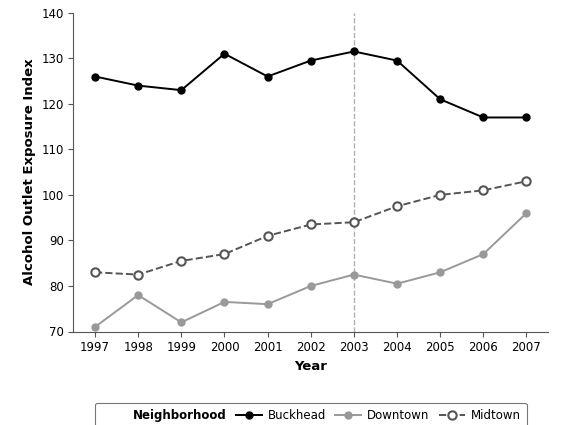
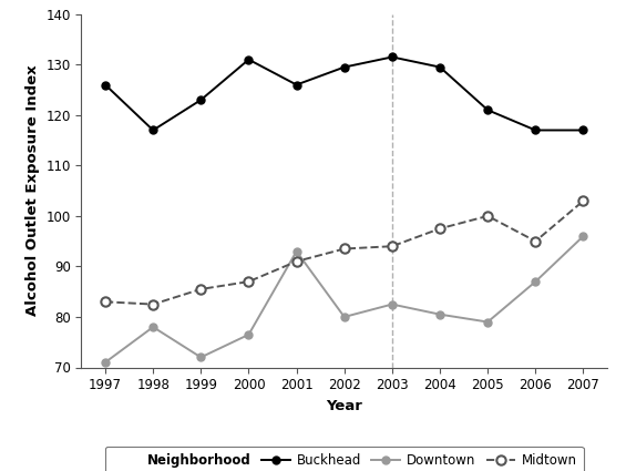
Buckhead/1998: 124.0 -> 117.0
Downtown/2001: 76.0 -> 93.0
Downtown/2005: 83.0 -> 79.0
Midtown/2006: 101.0 -> 95.0
